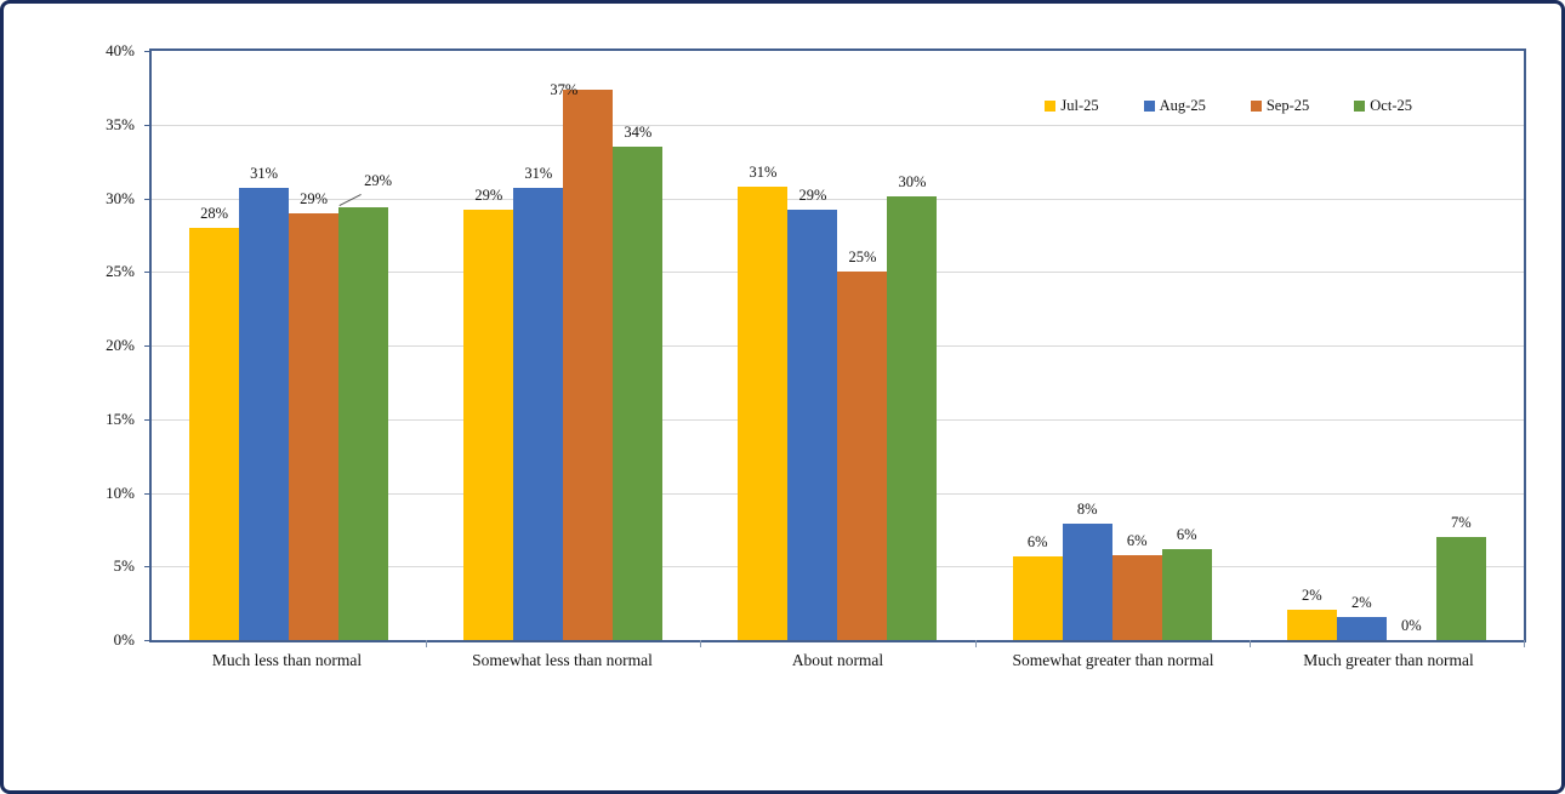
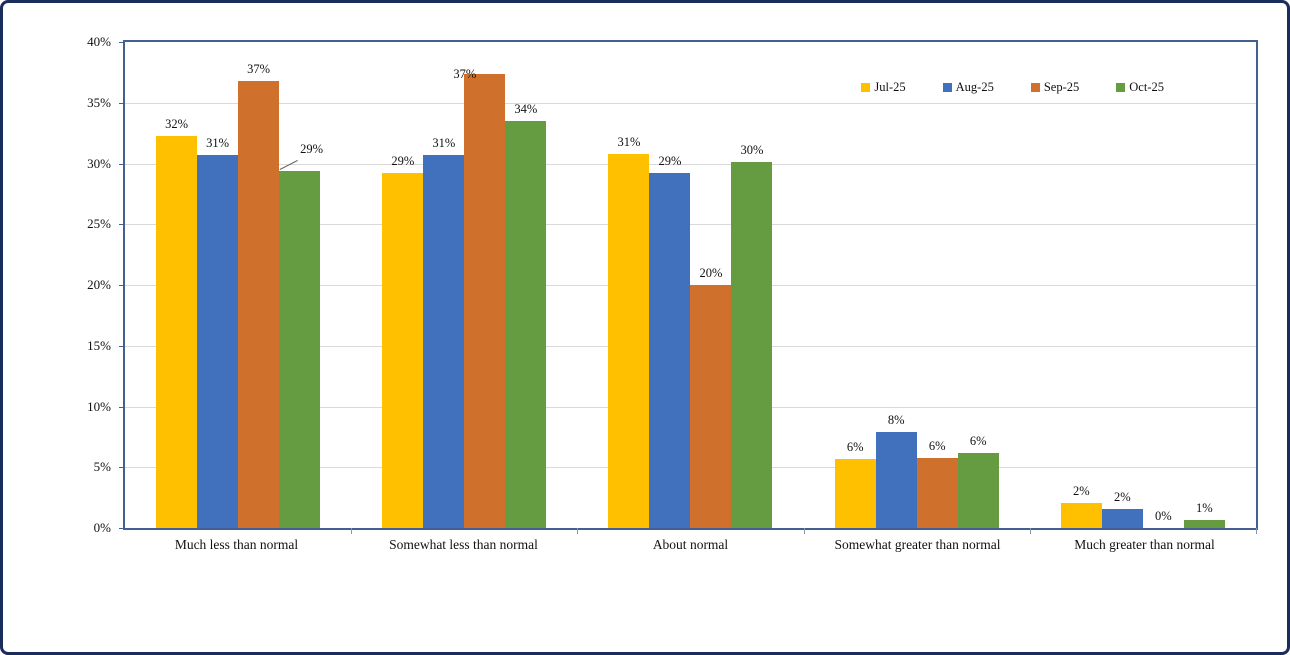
Jul-25/Much less than normal: 28% -> 32%
Sep-25/Much less than normal: 29% -> 37%
Sep-25/About normal: 25% -> 20%
Oct-25/Much greater than normal: 7% -> 1%
